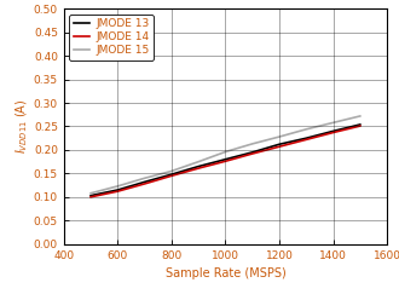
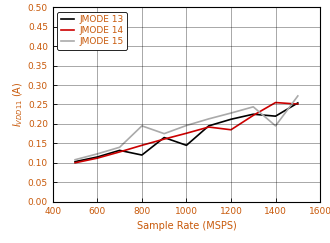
JMODE 13/800: 0.148 -> 0.120
JMODE 15/800: 0.155 -> 0.195
JMODE 13/1000: 0.180 -> 0.145
JMODE 14/1200: 0.207 -> 0.185
JMODE 13/1400: 0.240 -> 0.220
JMODE 14/1400: 0.237 -> 0.255
JMODE 15/1400: 0.258 -> 0.195
